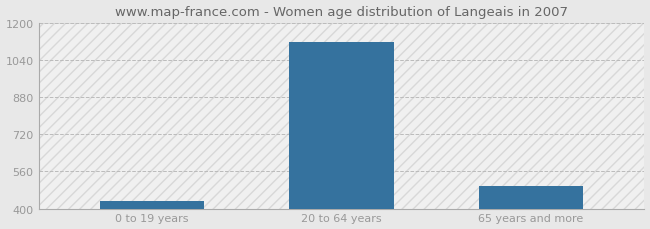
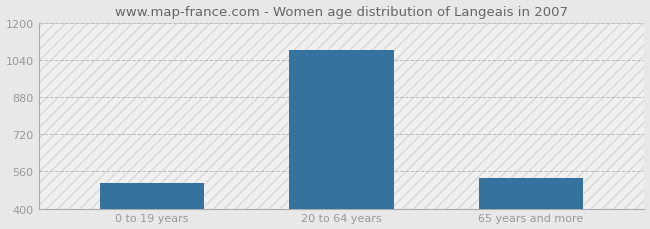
0 to 19 years: 432 -> 510
20 to 64 years: 1117 -> 1085
65 years and more: 497 -> 530
